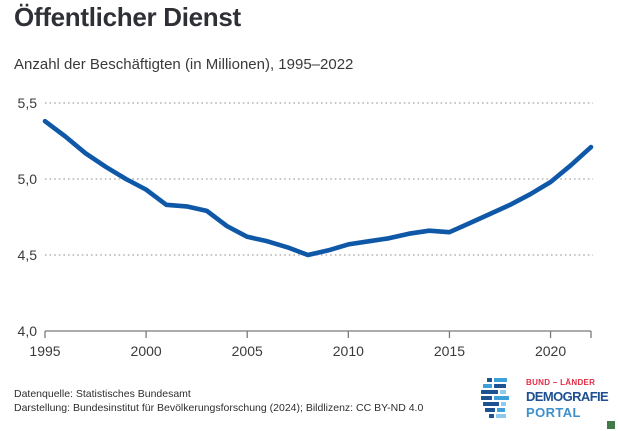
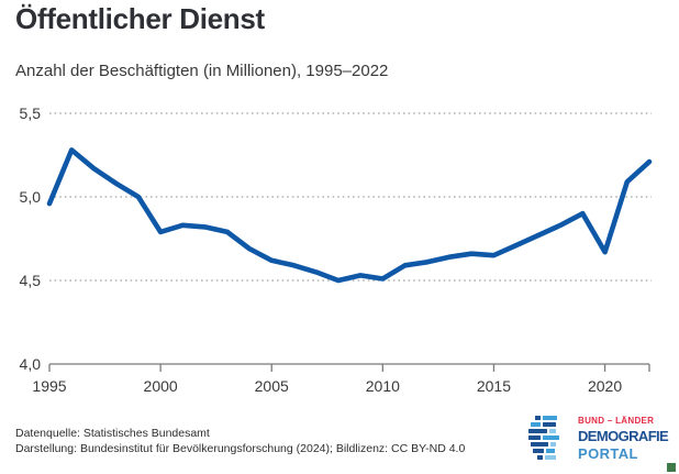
1995: 5,38 -> 4,96
2000: 4,93 -> 4,79
2010: 4,57 -> 4,51
2020: 4,98 -> 4,67
